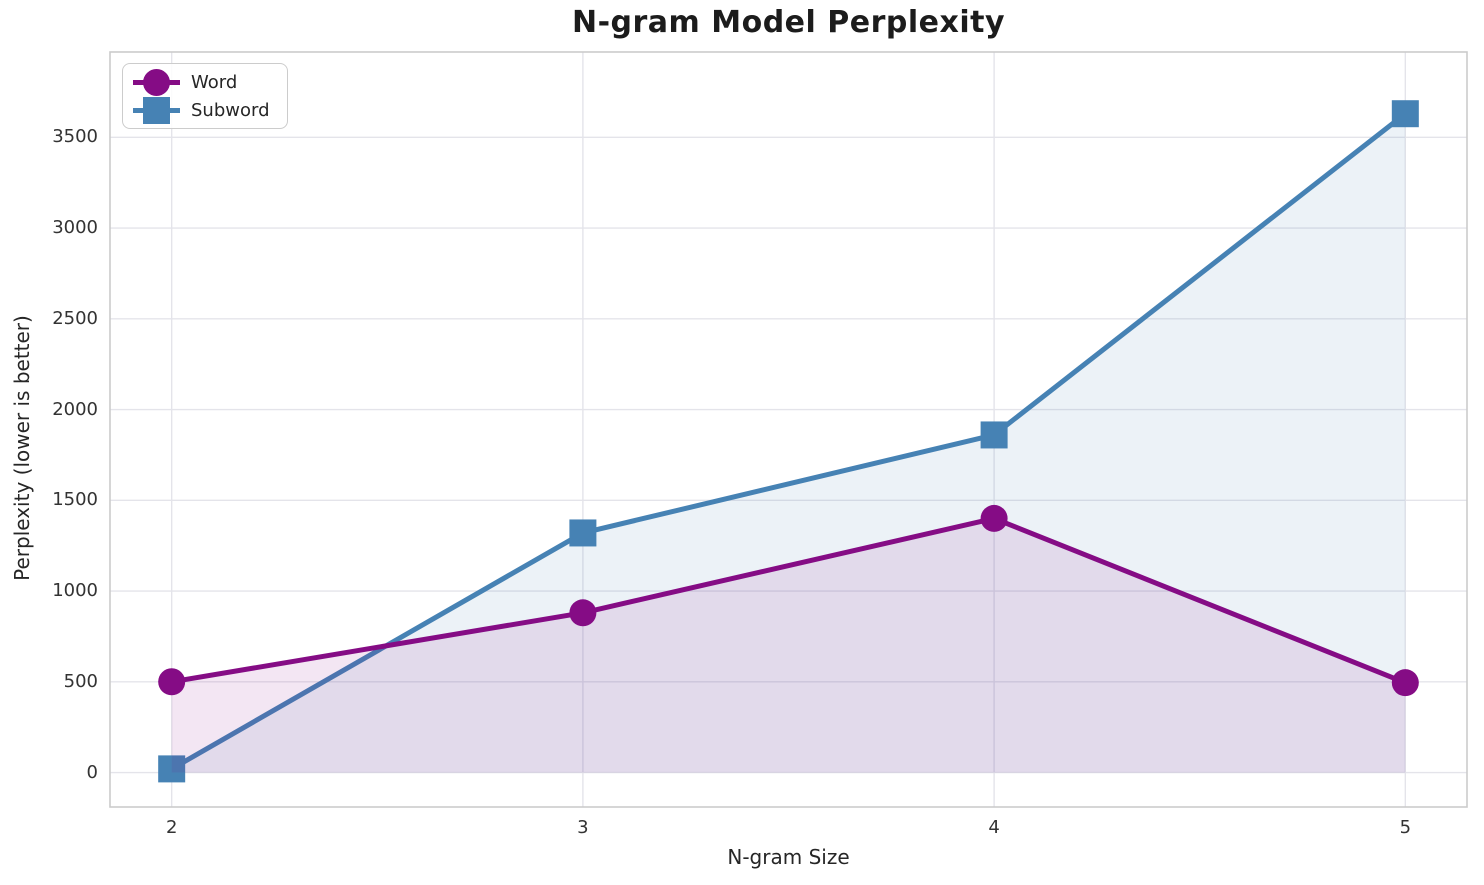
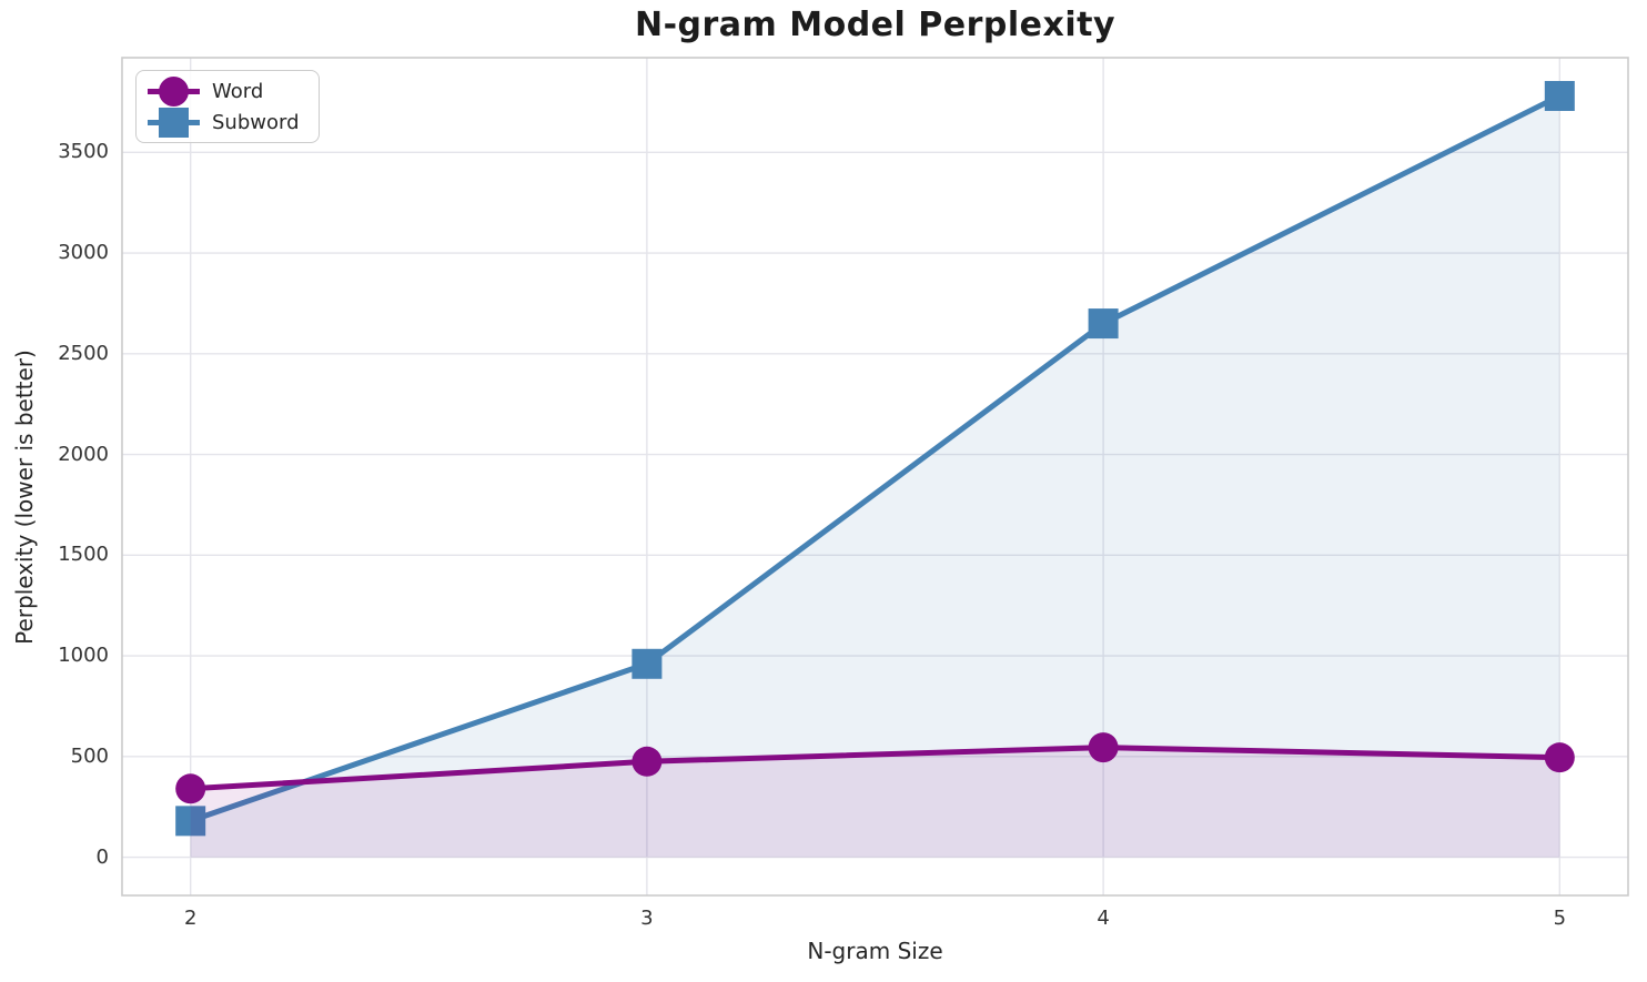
Subword/2: 20 -> 180
Word/2: 500 -> 340
Subword/3: 1320 -> 960
Word/3: 880 -> 480
Subword/4: 1860 -> 2650
Word/4: 1400 -> 540
Subword/5: 3630 -> 3780
